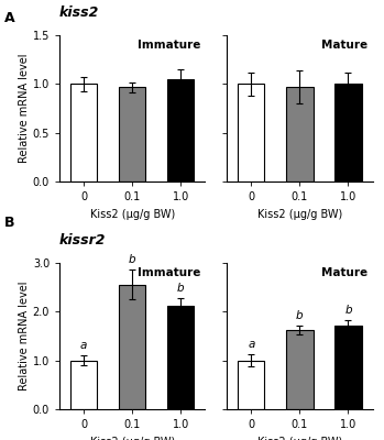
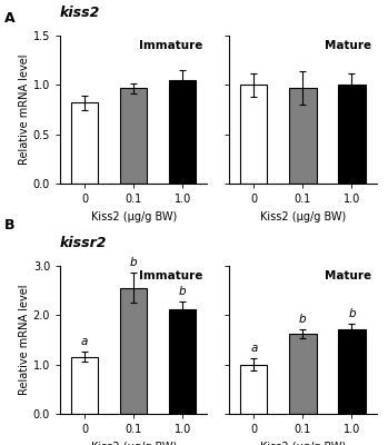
kiss2/0: 1.00 -> 0.82
kissr2/0: 1.00 -> 1.15
